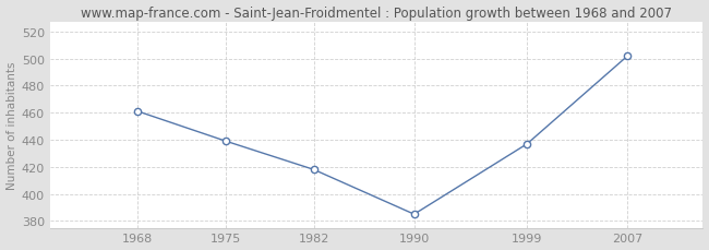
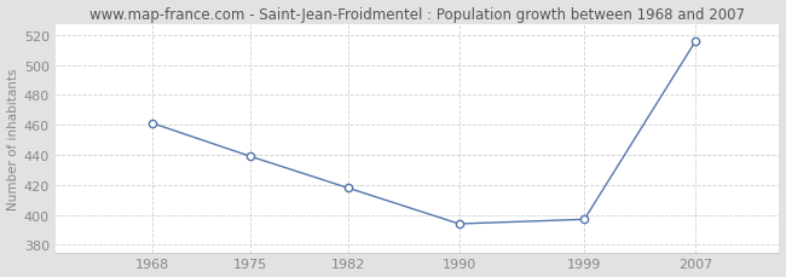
1990: 385 -> 394
1999: 437 -> 397
2007: 502 -> 516
